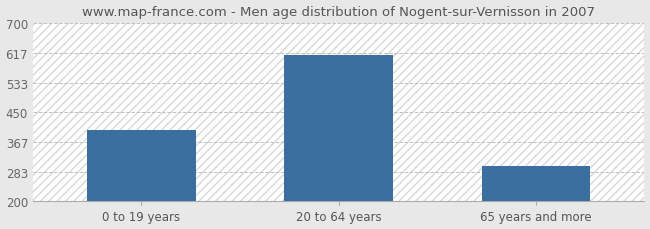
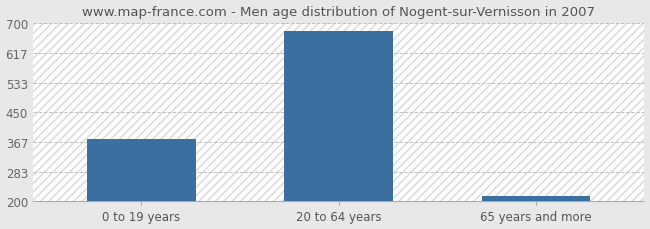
0 to 19 years: 400 -> 374
20 to 64 years: 610 -> 677
65 years and more: 300 -> 215
